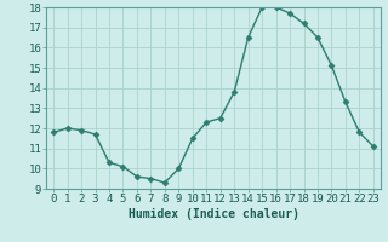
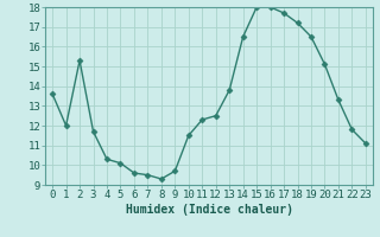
0: 11.8 -> 13.6
2: 11.9 -> 15.3
9: 10.0 -> 9.7
